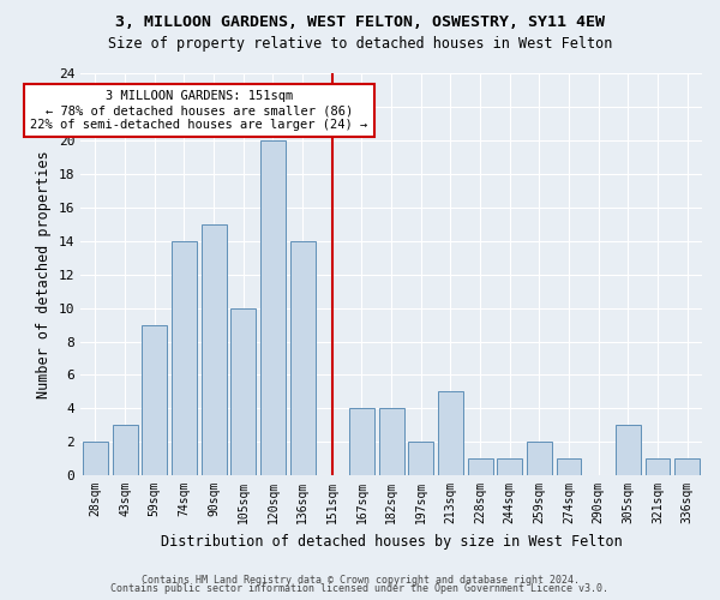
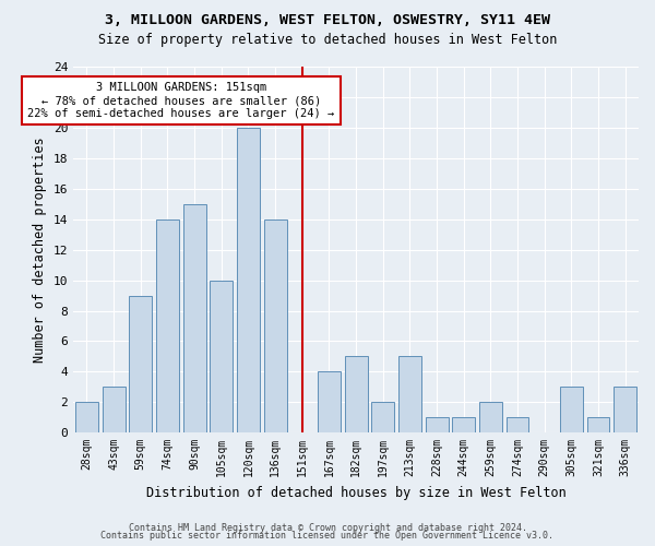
182sqm: 4 -> 5
336sqm: 1 -> 3
